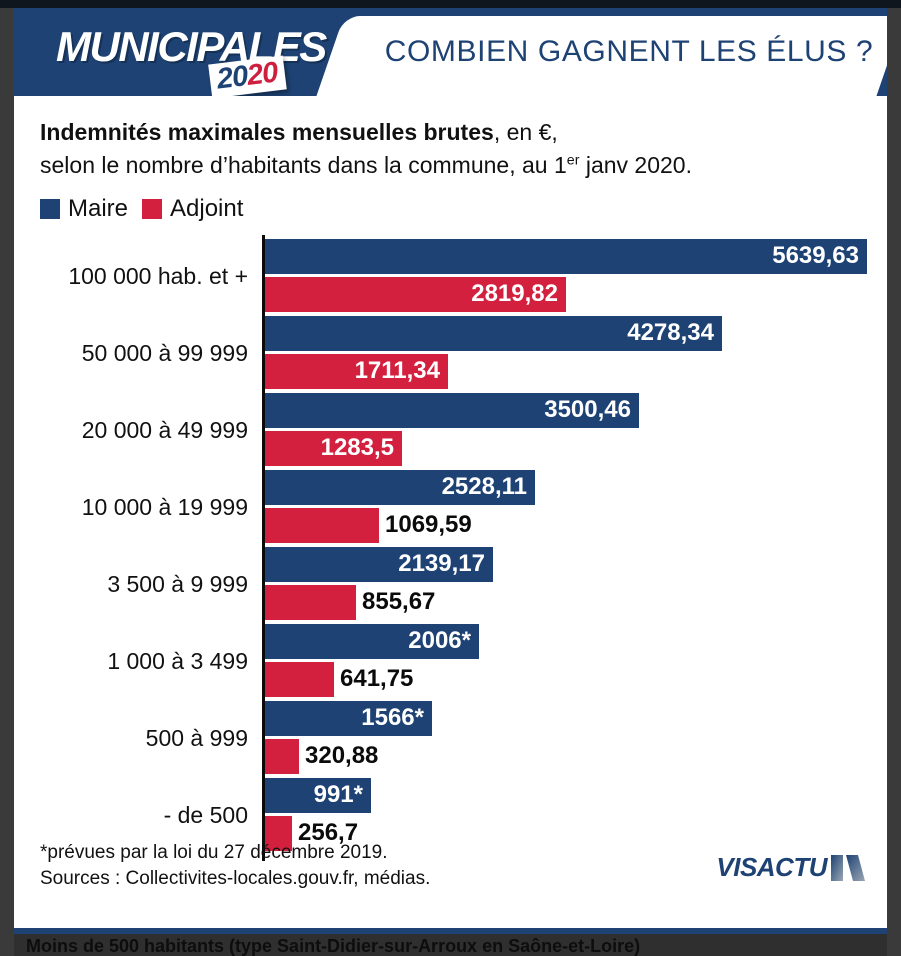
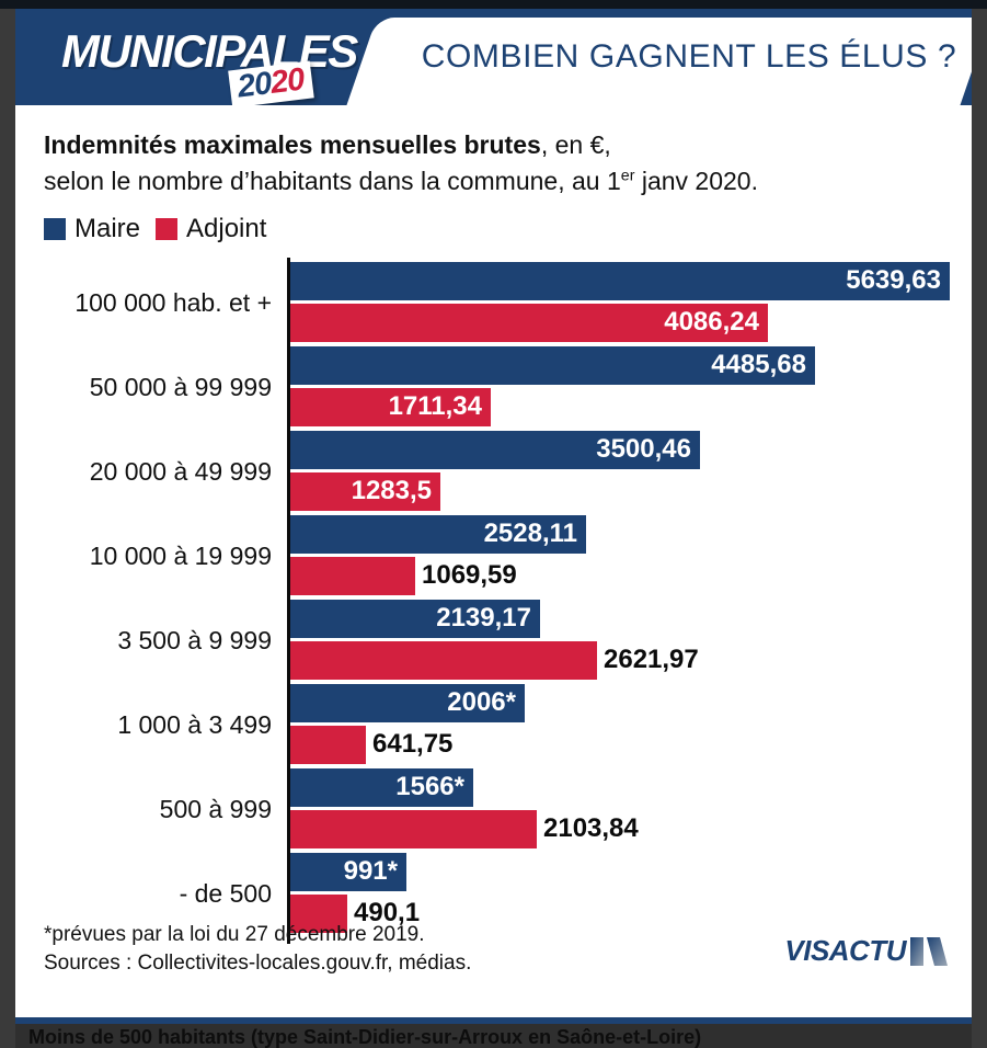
Adjoint/100 000 hab. et +: 2819,82 -> 4086,24
Maire/50 000 à 99 999: 4278,34 -> 4485,68
Adjoint/3 500 à 9 999: 855,67 -> 2621,97
Adjoint/500 à 999: 320,88 -> 2103,84
Adjoint/- de 500: 256,7 -> 490,1
